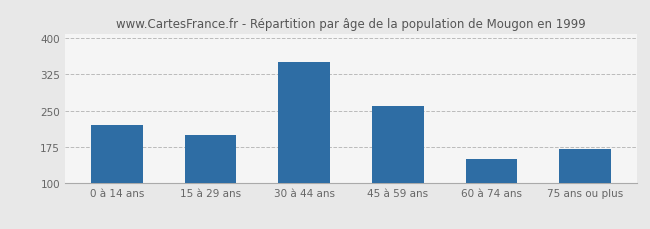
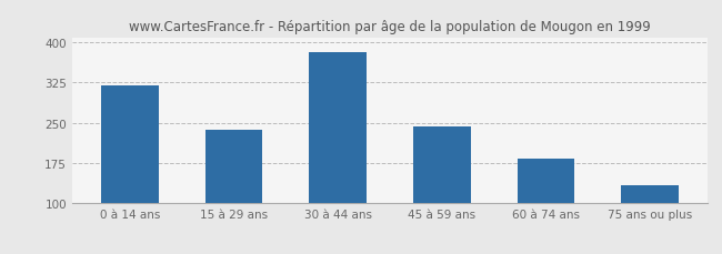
0 à 14 ans: 220 -> 320
15 à 29 ans: 200 -> 237
30 à 44 ans: 350 -> 382
45 à 59 ans: 260 -> 243
60 à 74 ans: 150 -> 183
75 ans ou plus: 170 -> 133
